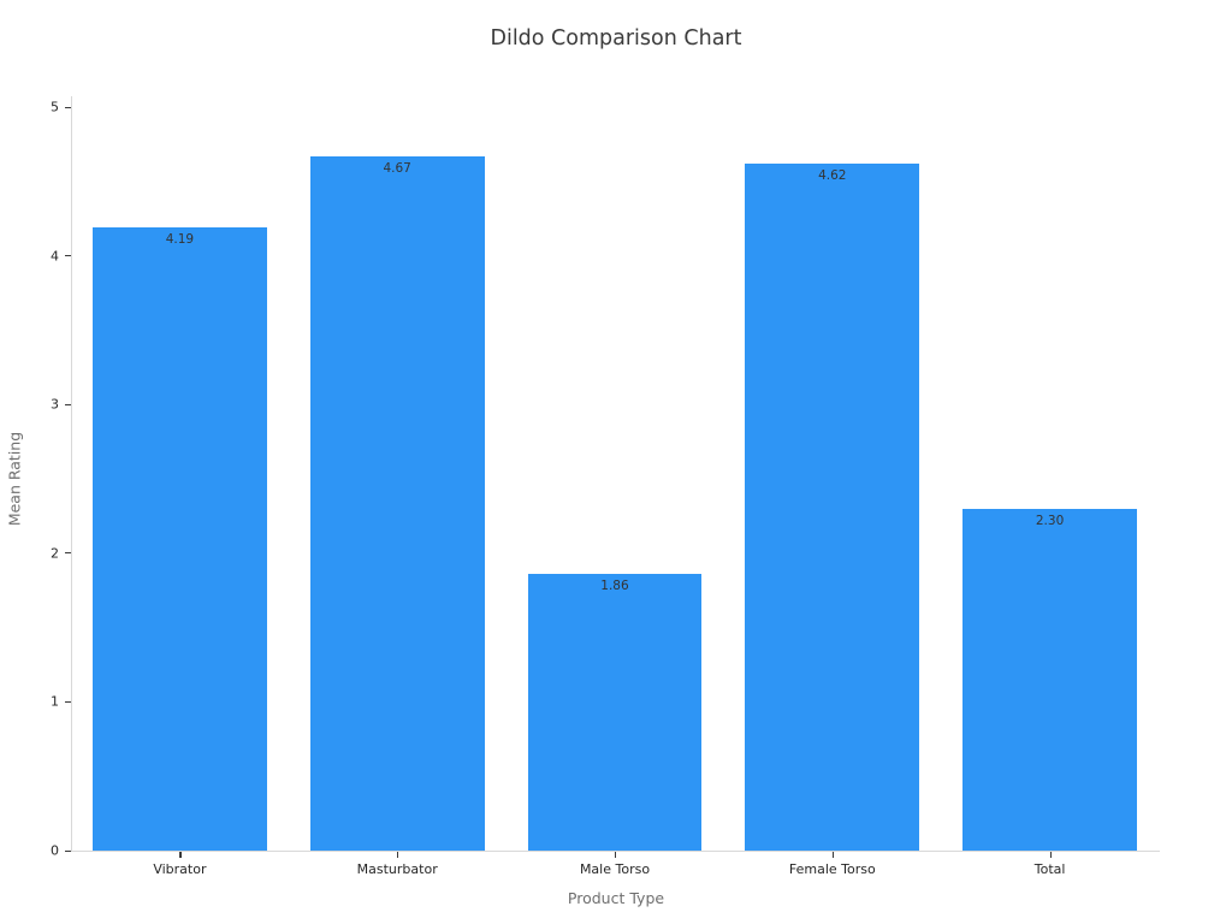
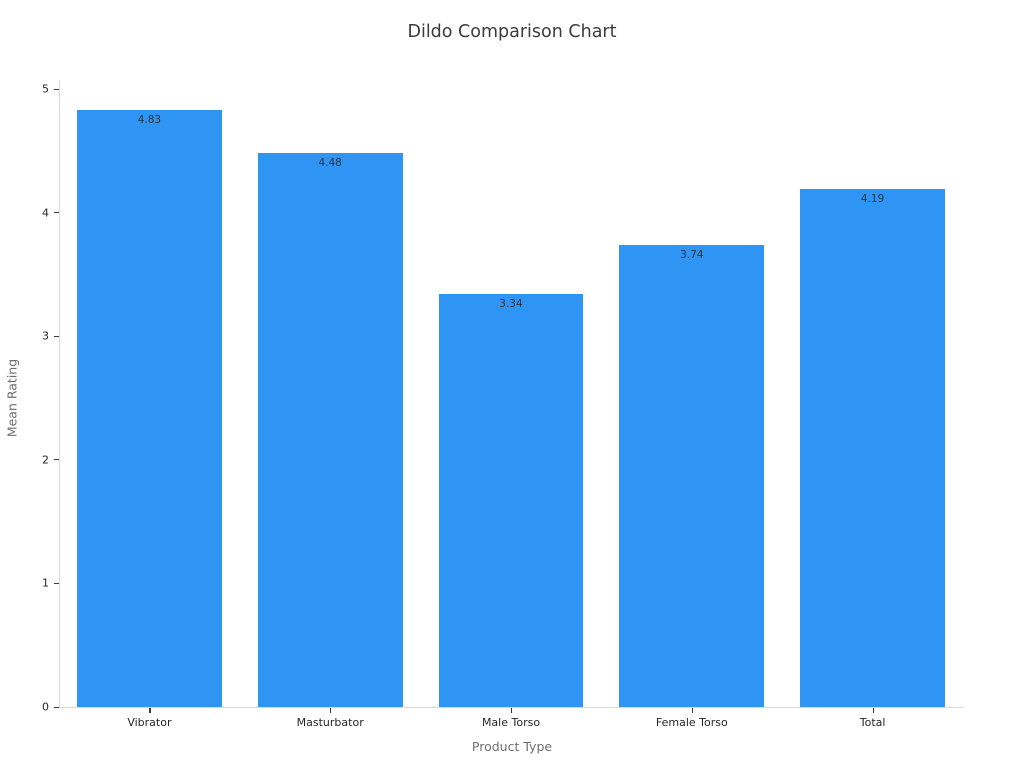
Vibrator: 4.19 -> 4.83
Masturbator: 4.67 -> 4.48
Male Torso: 1.86 -> 3.34
Female Torso: 4.62 -> 3.74
Total: 2.30 -> 4.19
